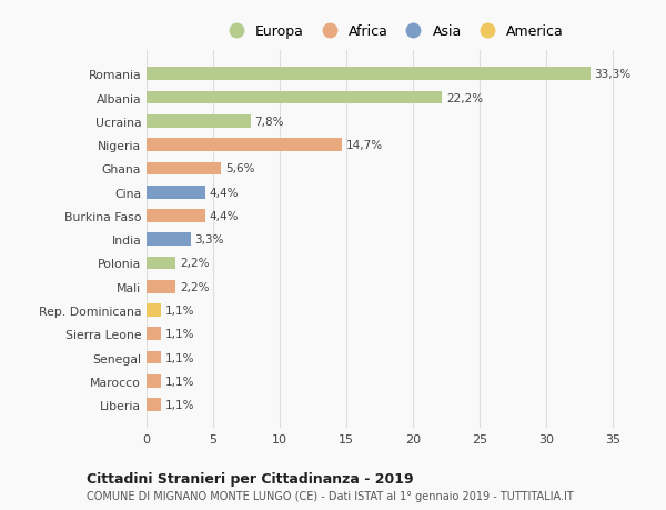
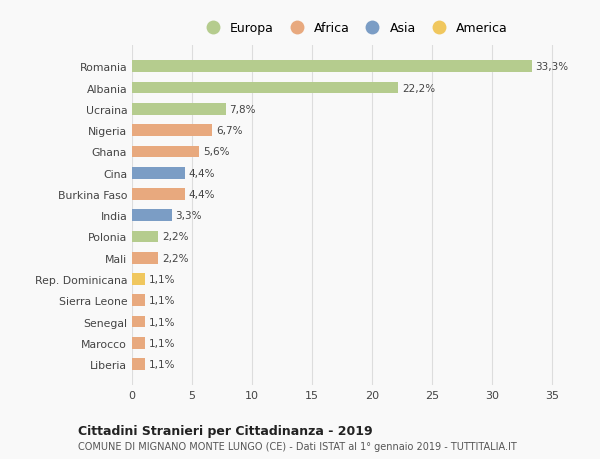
Nigeria: 14,7% -> 6,7%
